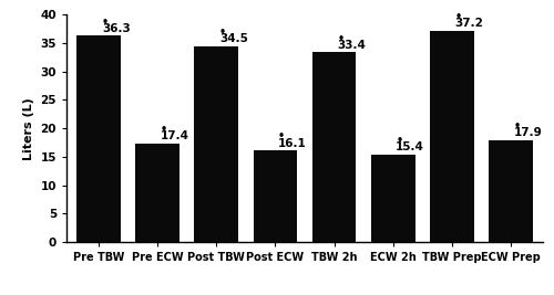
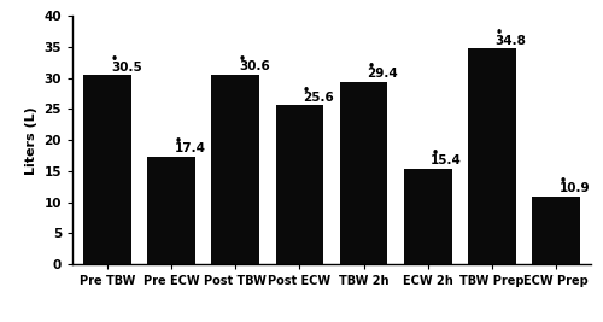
Pre TBW: 36.3 -> 30.5
Post TBW: 34.5 -> 30.6
Post ECW: 16.1 -> 25.6
TBW 2h: 33.4 -> 29.4
TBW Prep: 37.2 -> 34.8
ECW Prep: 17.9 -> 10.9
